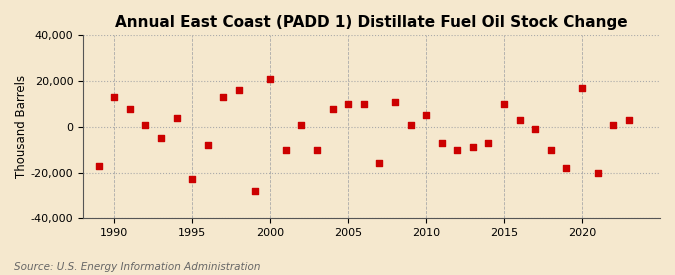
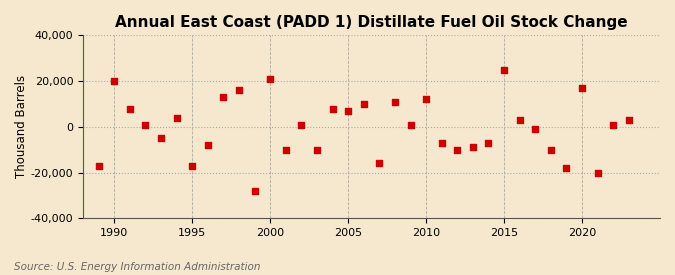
1990: 13,000 -> 20,000
1995: -23,000 -> -17,000
2005: 10,000 -> 7,000
2010: 5,000 -> 12,000
2015: 10,000 -> 25,000
